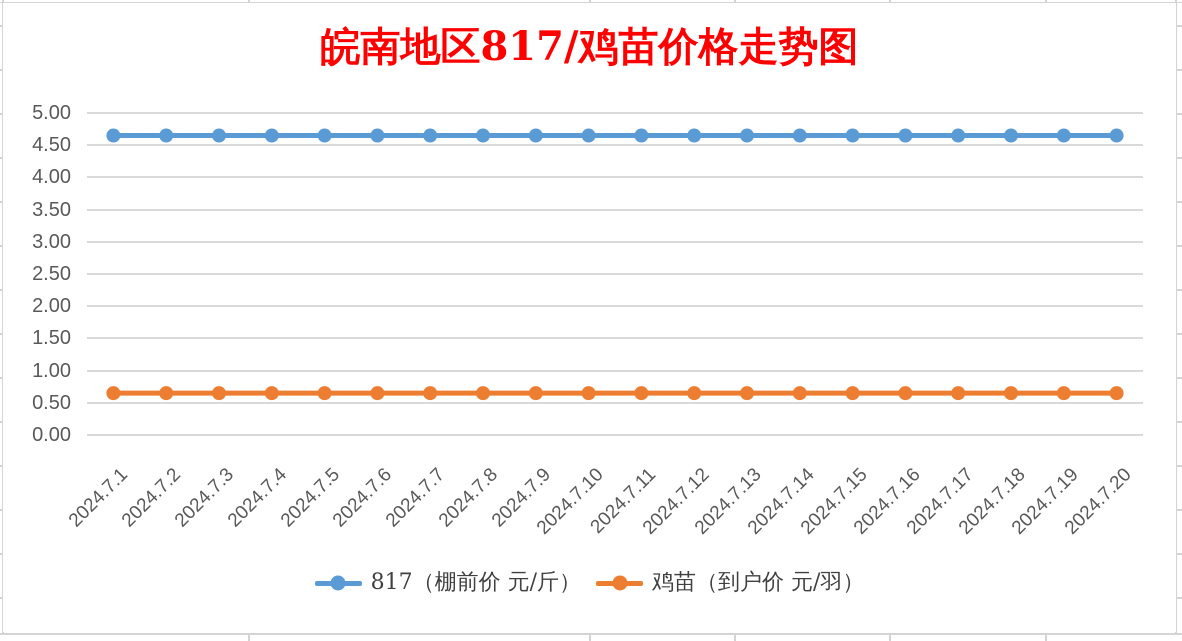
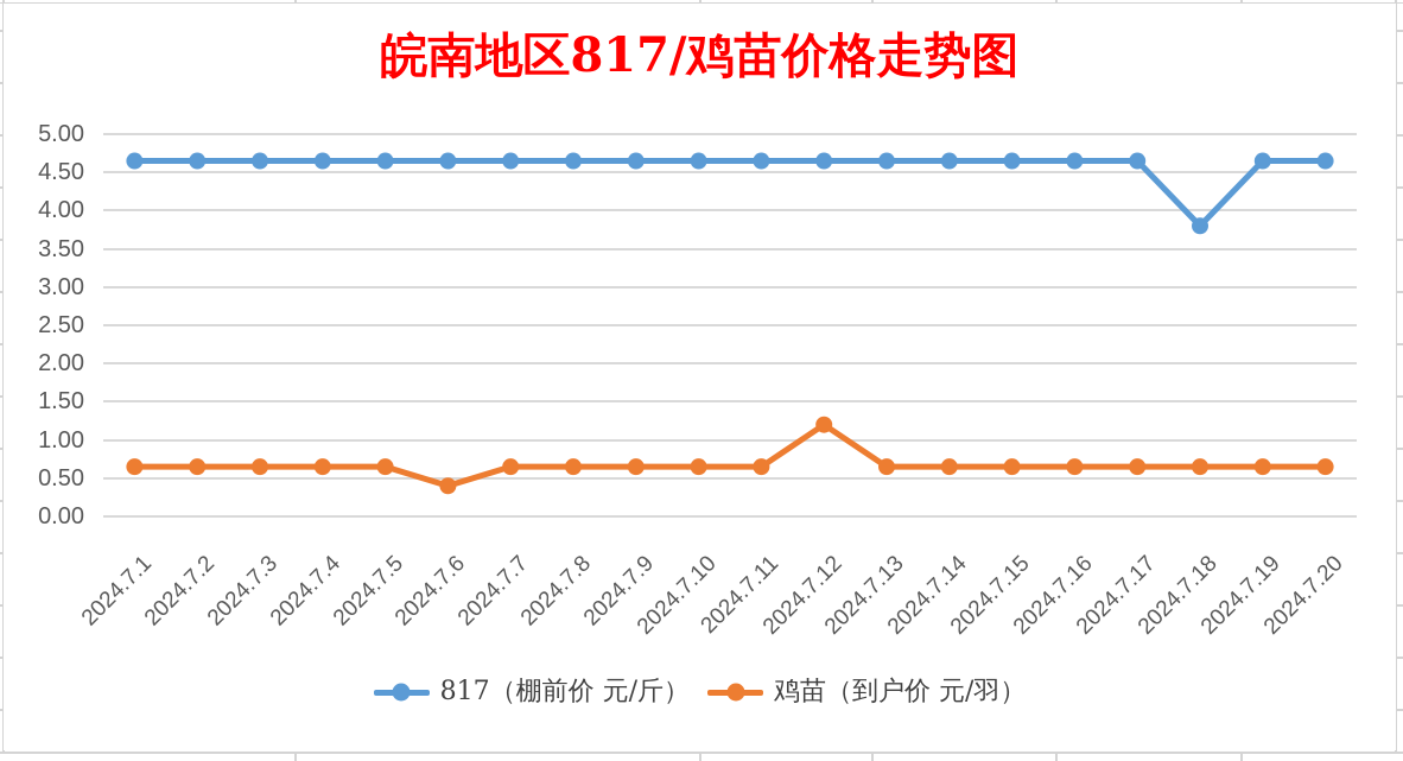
鸡苗（到户价 元/羽）/2024.7.6: 0.7 -> 0.4
鸡苗（到户价 元/羽）/2024.7.12: 0.7 -> 1.2
817（棚前价 元/斤）/2024.7.18: 4.7 -> 3.8
